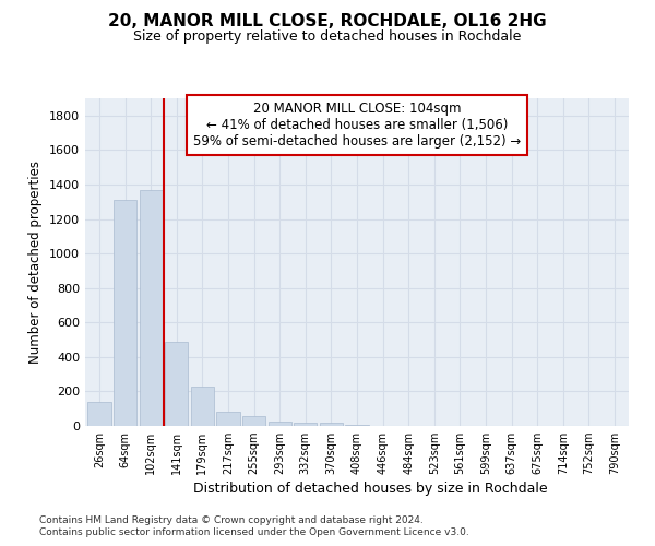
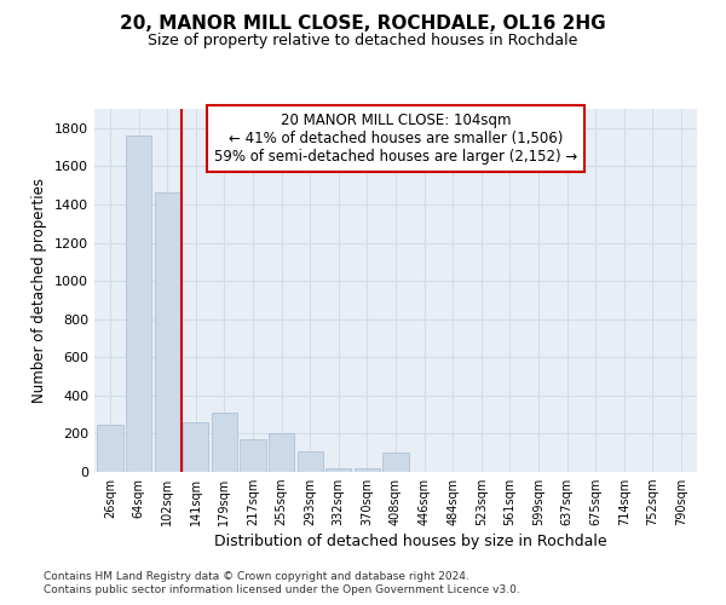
26sqm: 140 -> 250
64sqm: 1310 -> 1760
102sqm: 1370 -> 1460
141sqm: 490 -> 260
179sqm: 230 -> 310
217sqm: 80 -> 170
255sqm: 60 -> 200
293sqm: 20 -> 110
408sqm: 10 -> 100
